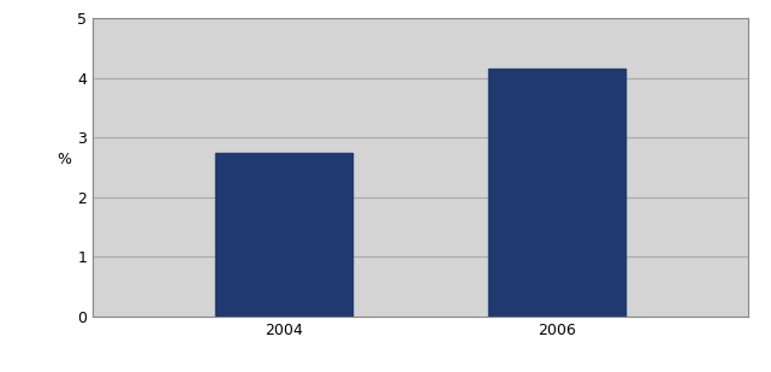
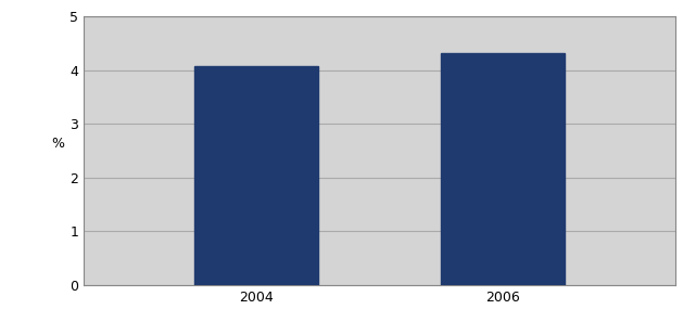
2004: 2.75 -> 4.08
2006: 4.15 -> 4.32
